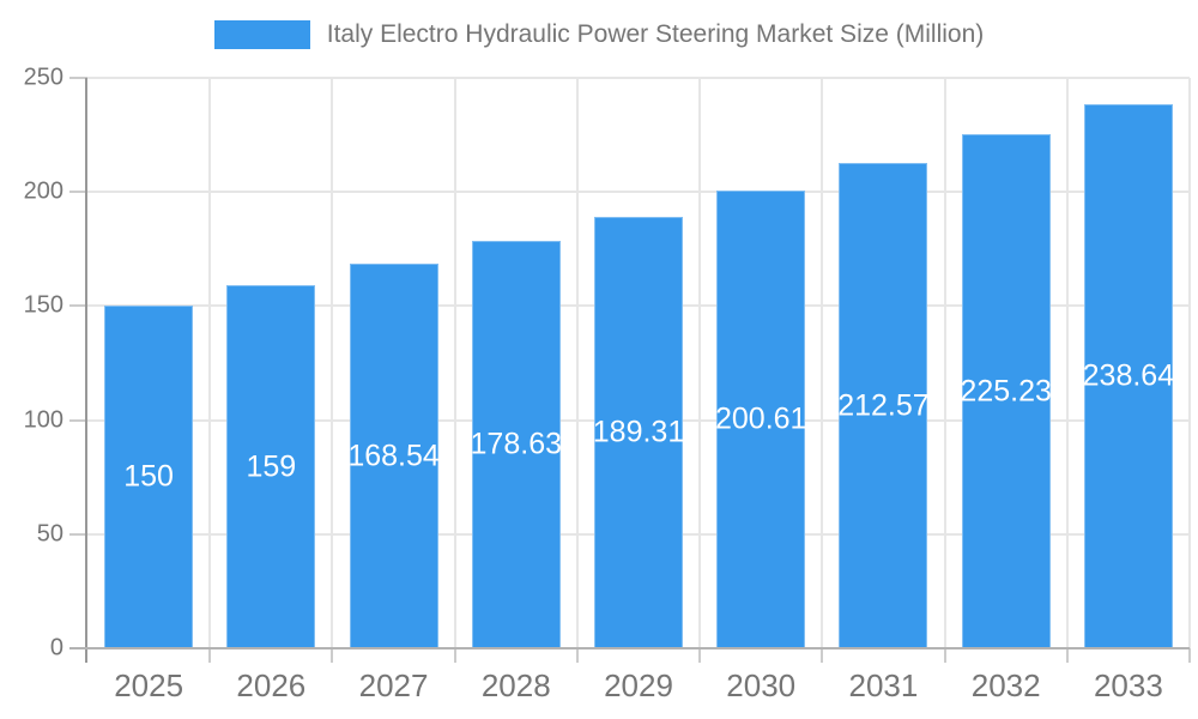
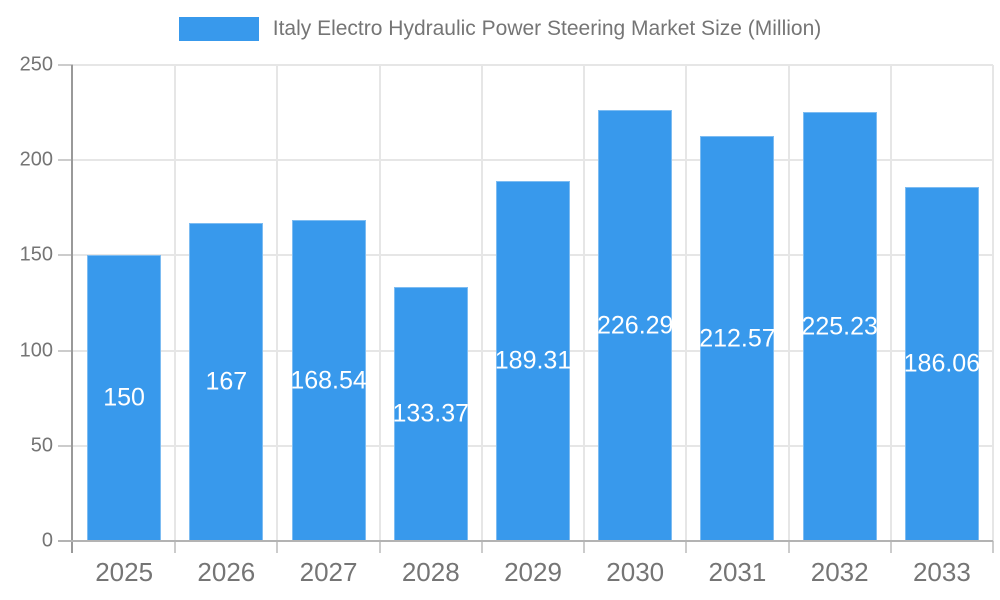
2026: 159 -> 167
2028: 178.63 -> 133.37
2030: 200.61 -> 226.29
2033: 238.64 -> 186.06
